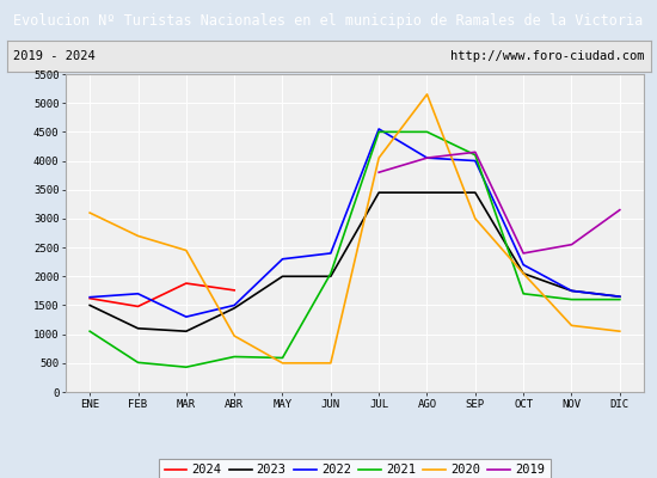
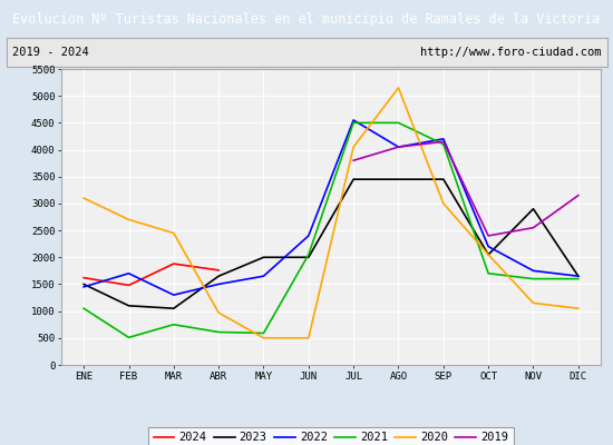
2022/ENE: 1640 -> 1450
2021/MAR: 430 -> 750
2023/ABR: 1450 -> 1650
2022/MAY: 2300 -> 1650
2022/SEP: 4000 -> 4200
2023/NOV: 1750 -> 2900
